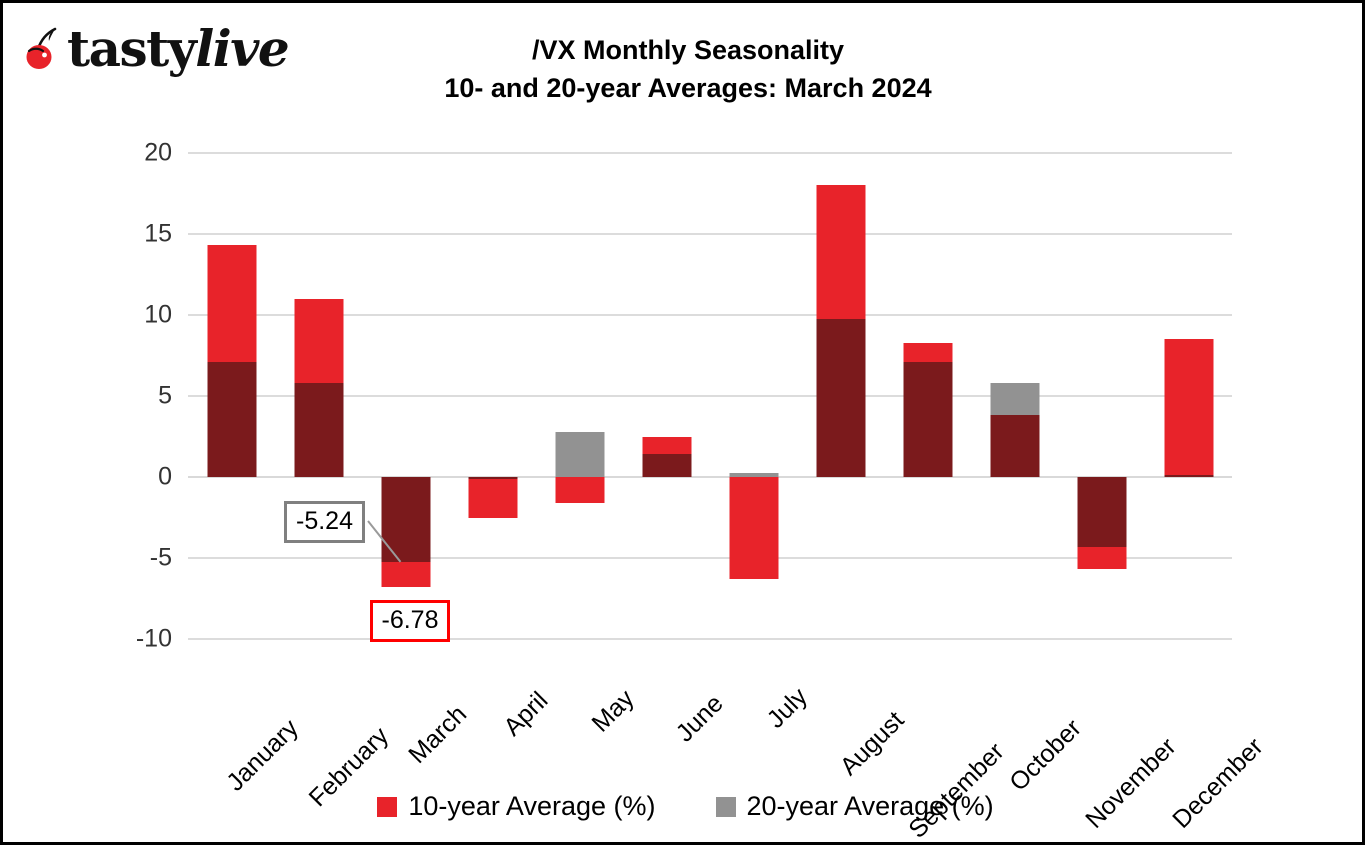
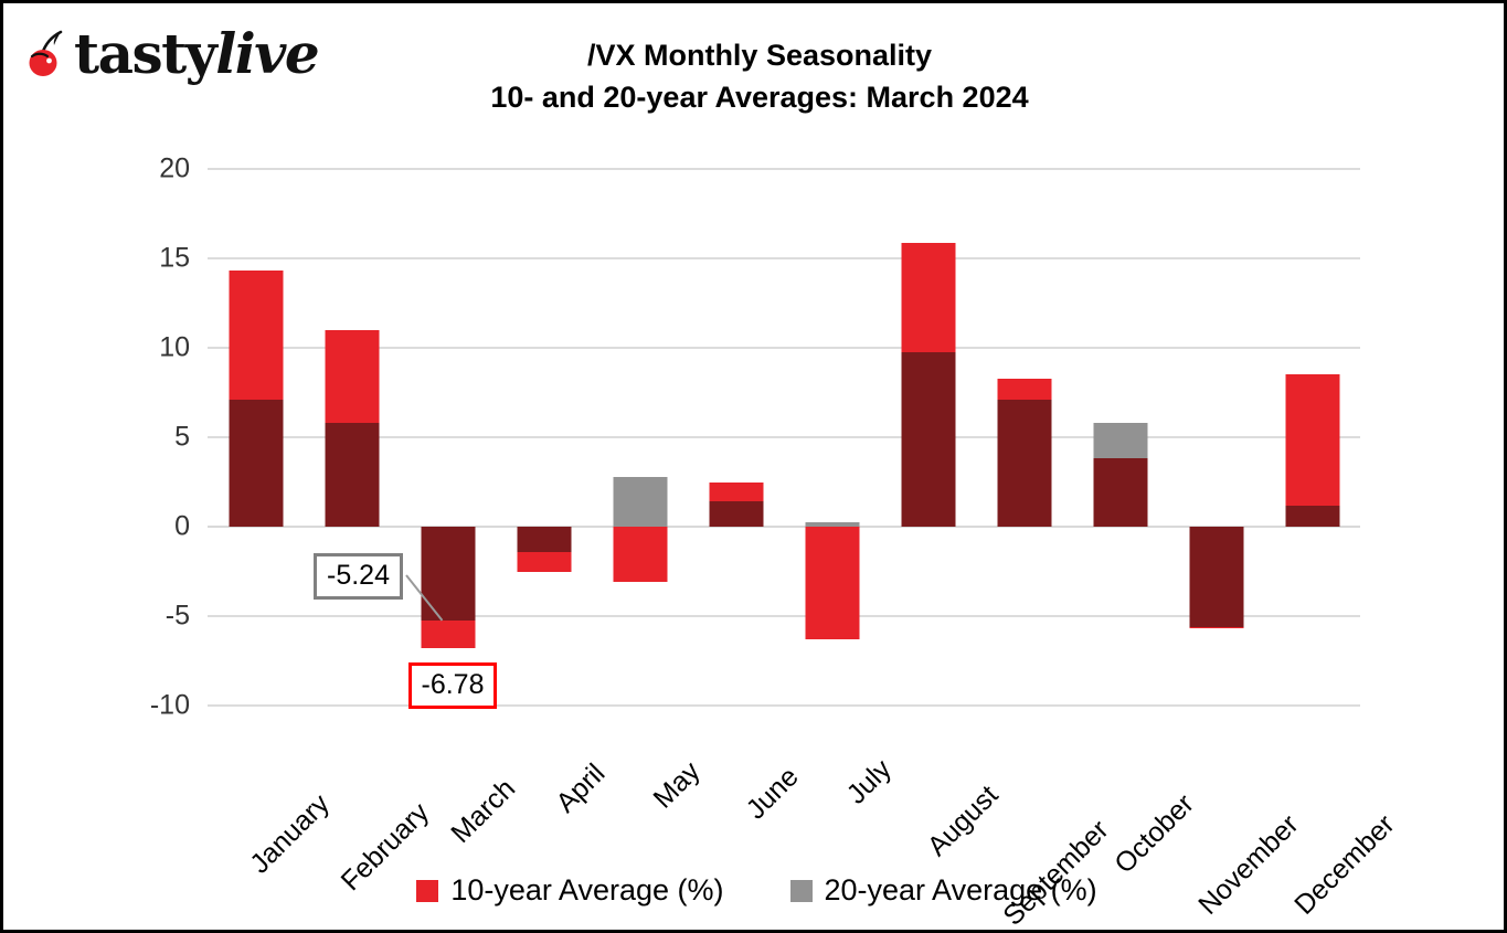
20-year Average (%)/April: -0.1 -> -1.4
10-year Average (%)/May: -1.6 -> -3.1
10-year Average (%)/August: 18.0 -> 15.8
20-year Average (%)/November: -4.3 -> -5.6
20-year Average (%)/December: 0.1 -> 1.1
